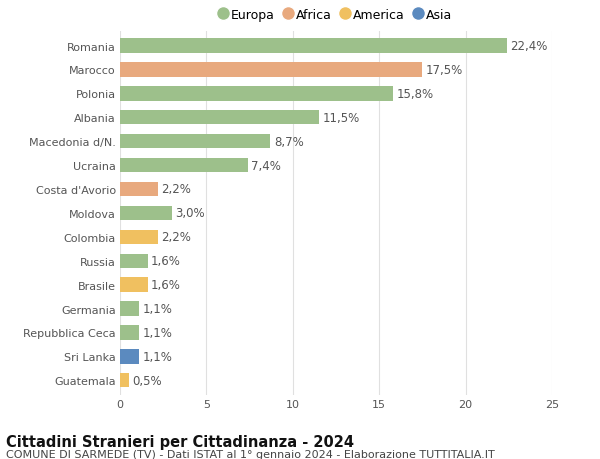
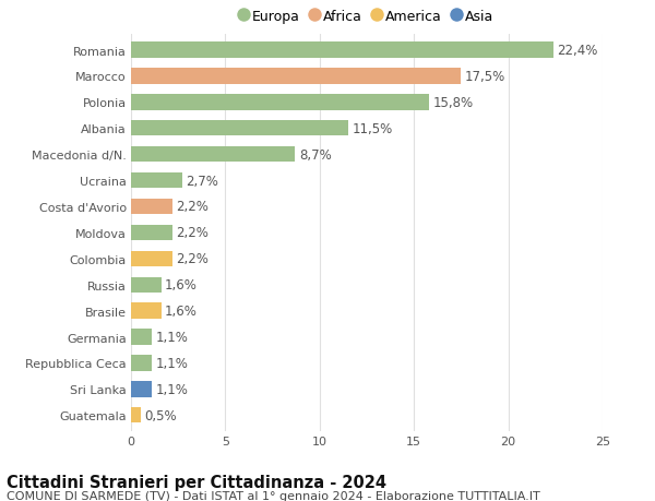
Ucraina: 7,4% -> 2,7%
Moldova: 3,0% -> 2,2%
